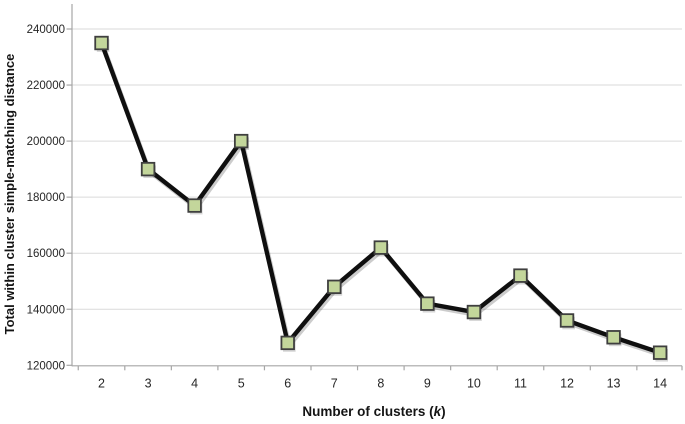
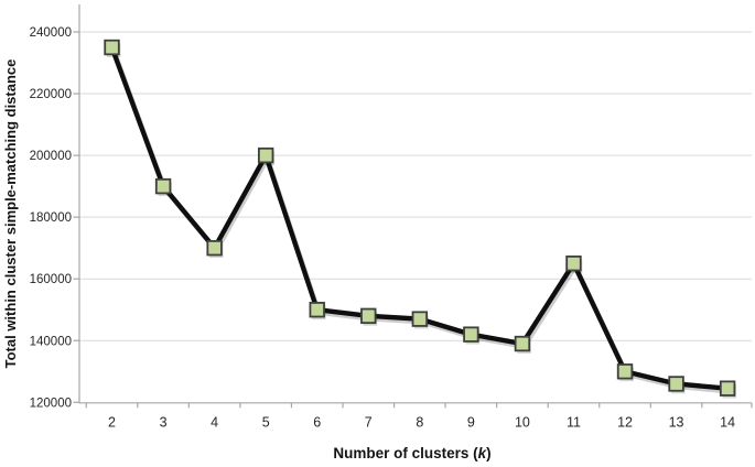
4: 177000 -> 170000
6: 128000 -> 150000
8: 162000 -> 147000
11: 152000 -> 165000
12: 136000 -> 130000
13: 130000 -> 126000
